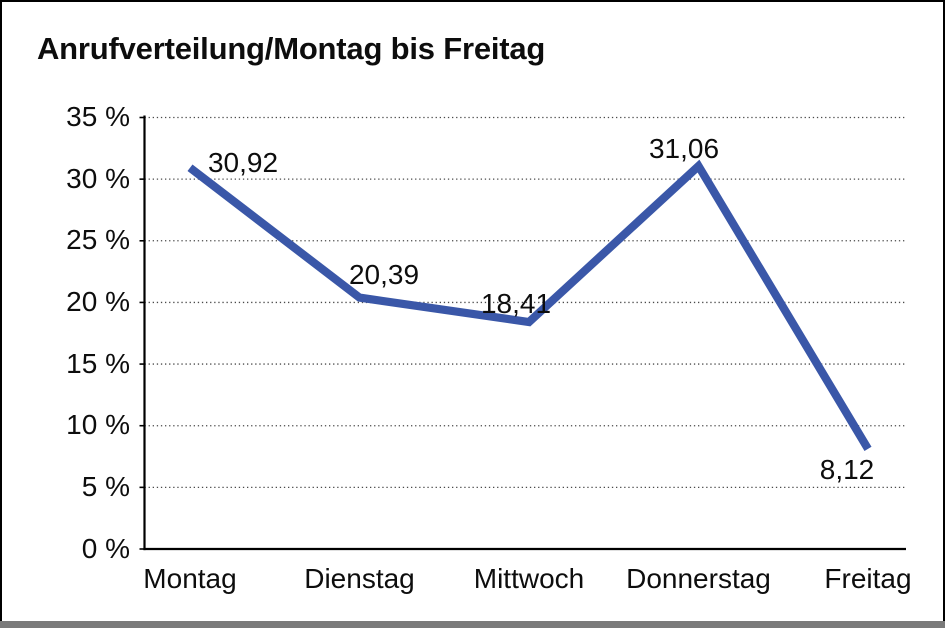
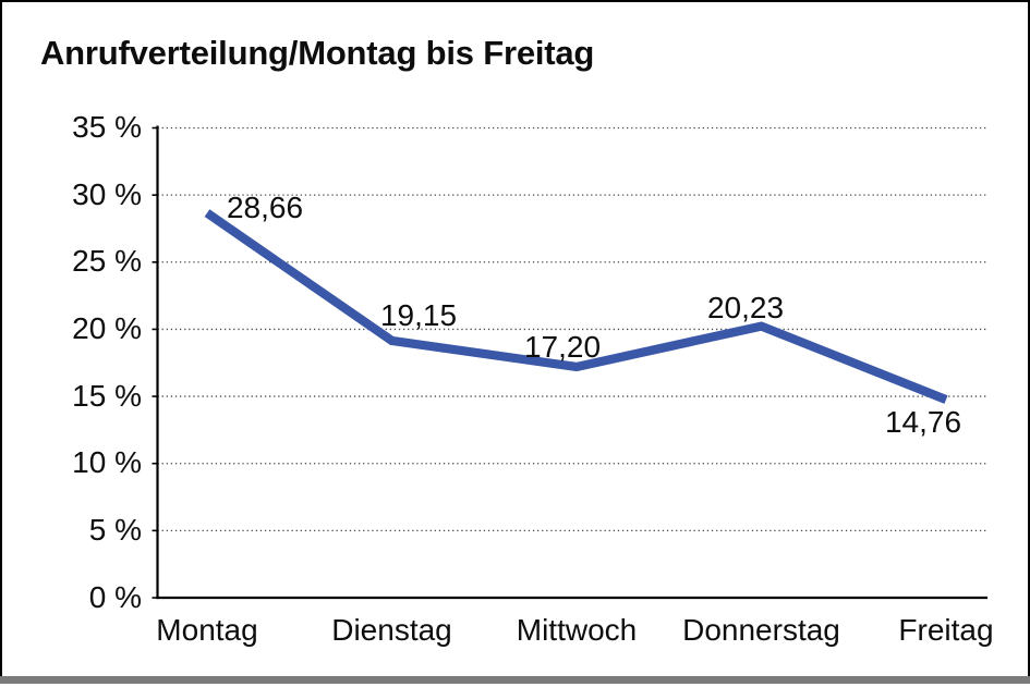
Montag: 30,92 -> 28,66
Dienstag: 20,39 -> 19,15
Mittwoch: 18,41 -> 17,20
Donnerstag: 31,06 -> 20,23
Freitag: 8,12 -> 14,76
